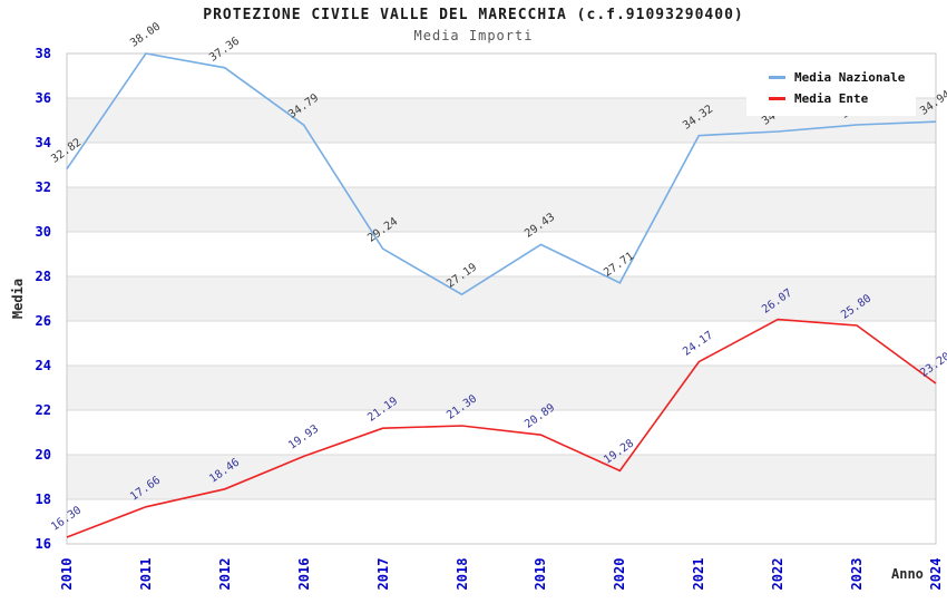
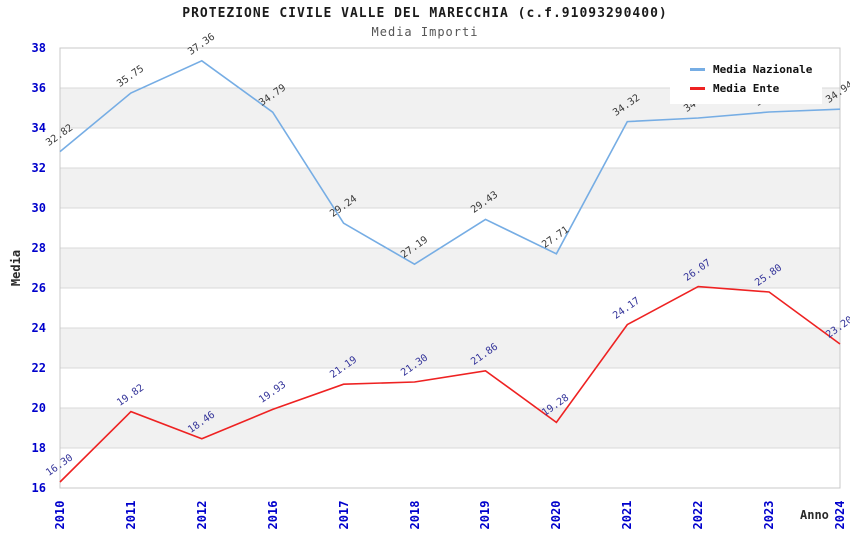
Media Nazionale/2011: 38.00 -> 35.75
Media Ente/2011: 17.66 -> 19.82
Media Ente/2019: 20.89 -> 21.86
